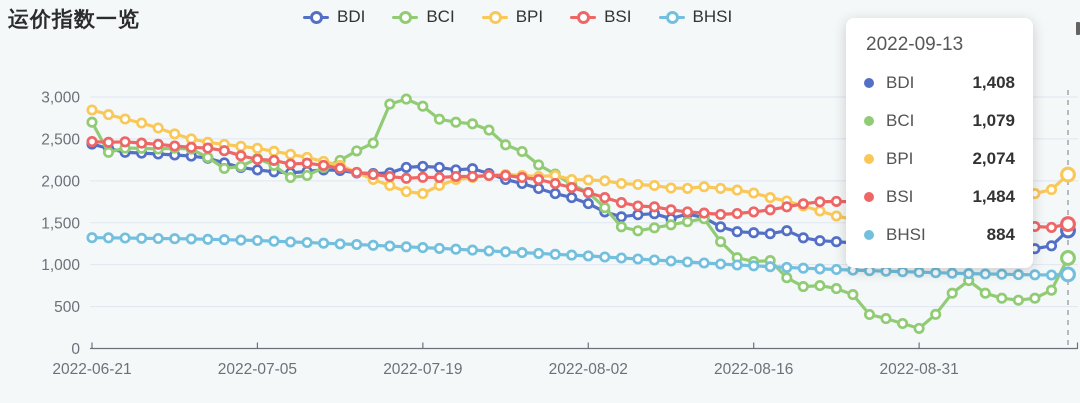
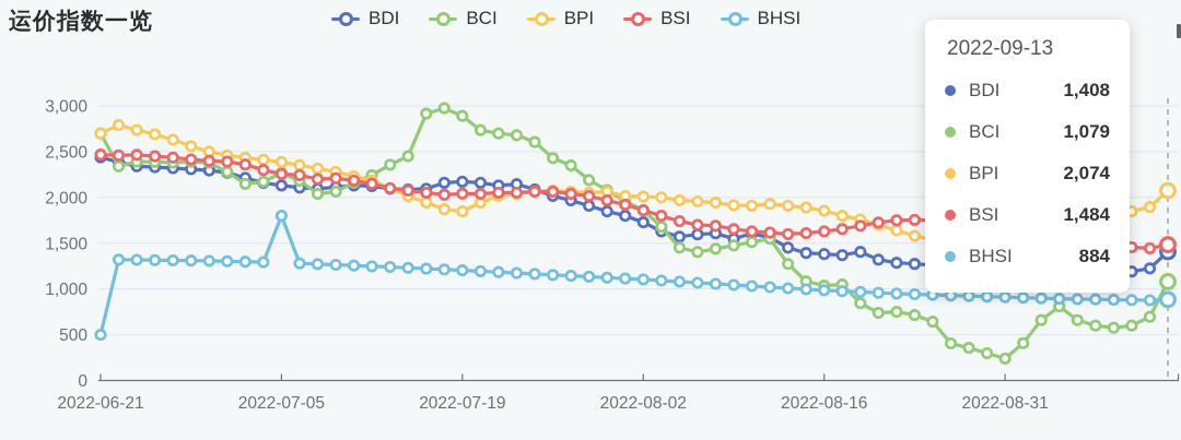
BPI/2022-06-21: 2800 -> 2700
BHSI/2022-06-21: 1300 -> 500
BHSI/2022-07-05: 1300 -> 1800
